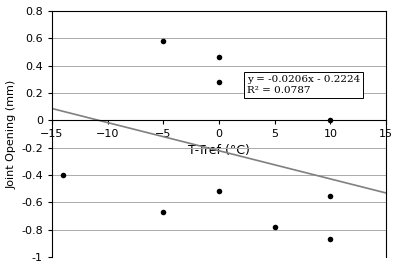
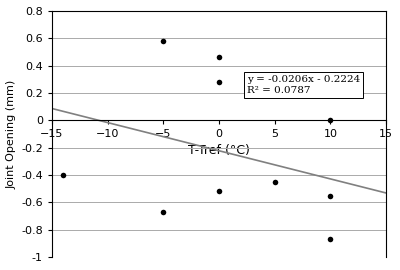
5: -0.78 -> -0.45
